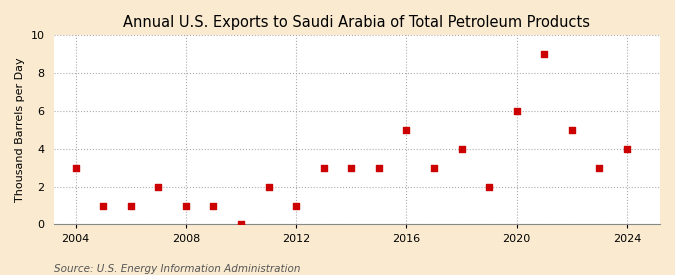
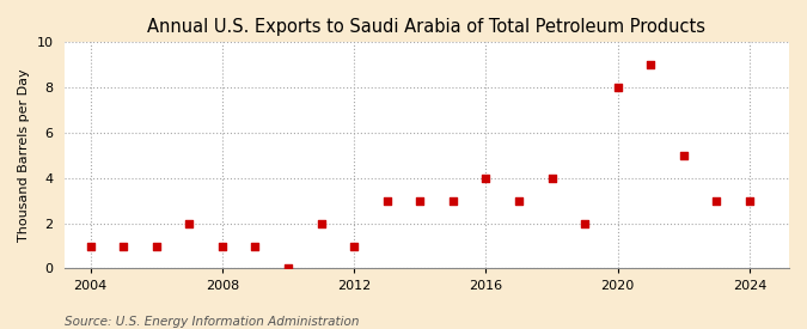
2004: 3 -> 1
2016: 5 -> 4
2020: 6 -> 8
2024: 4 -> 3
